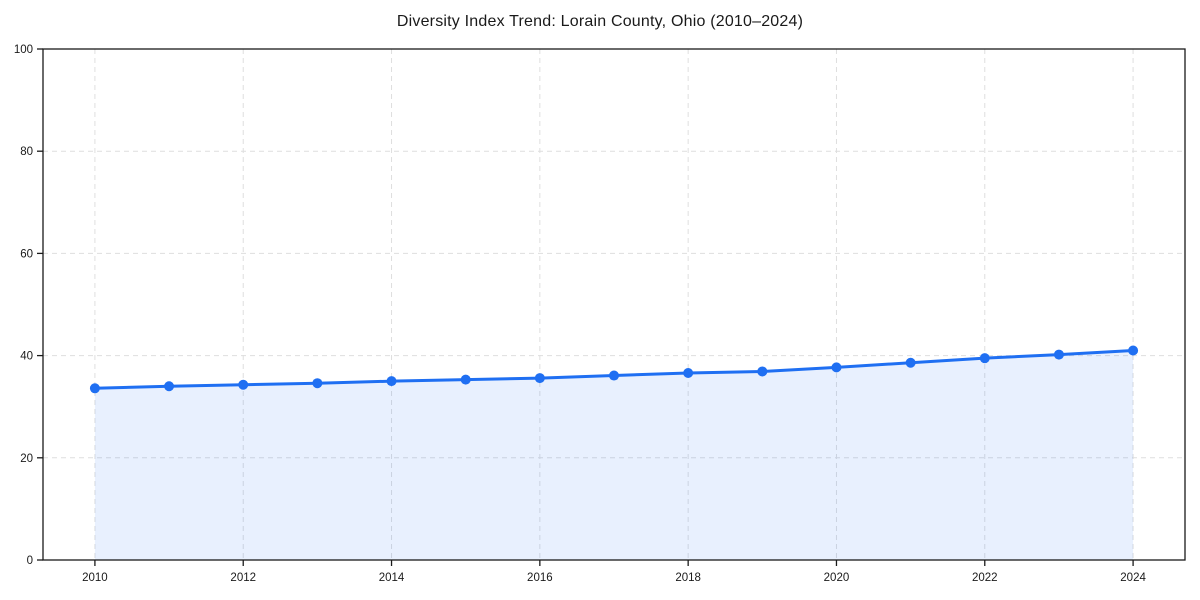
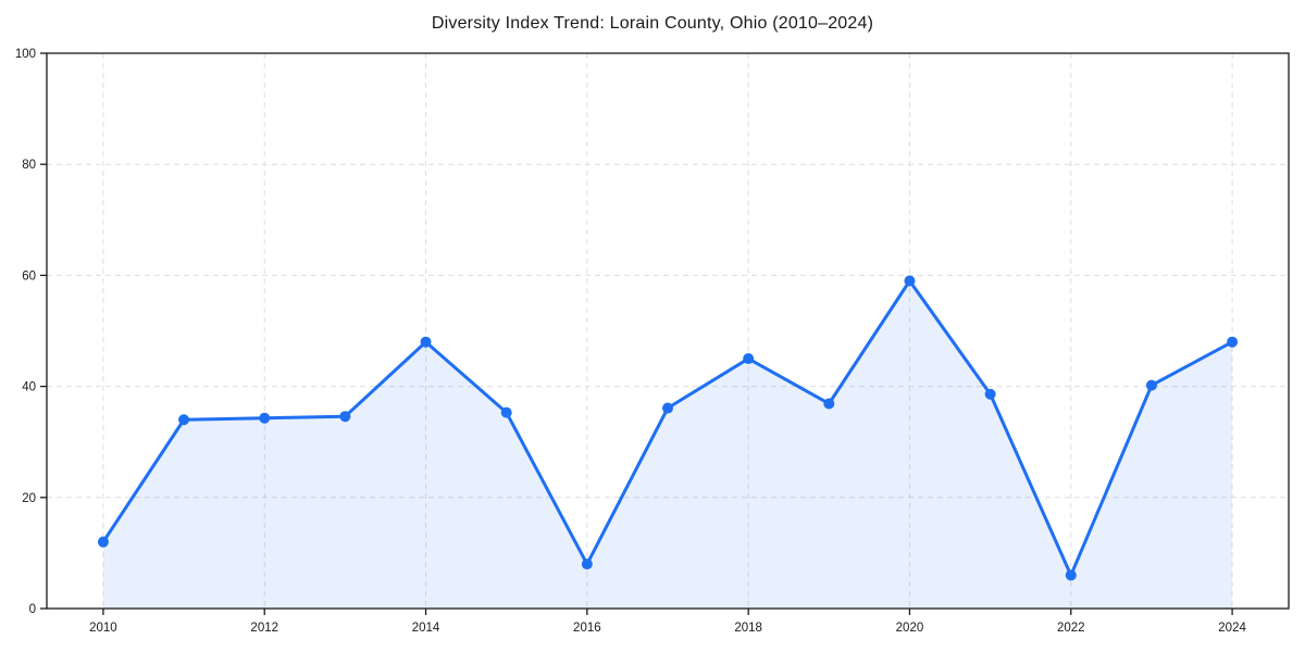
2010: 34 -> 12
2014: 35 -> 48
2016: 36 -> 8
2018: 37 -> 45
2020: 38 -> 59
2022: 40 -> 6
2024: 41 -> 48
